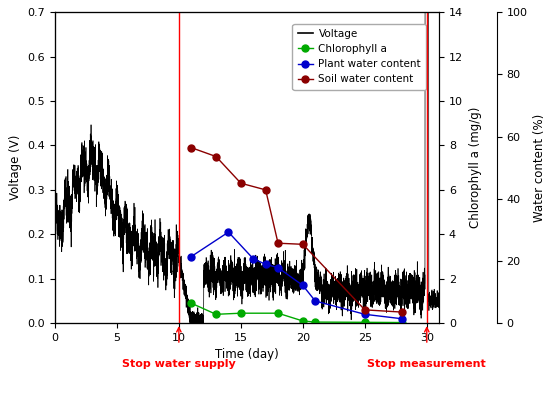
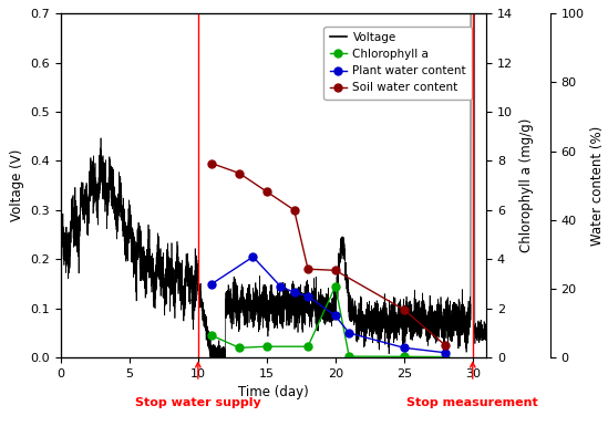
Soil water content/15: 6.30 -> 6.75
Chlorophyll a/20: 0.10 -> 2.90
Soil water content/25: 0.60 -> 1.95
